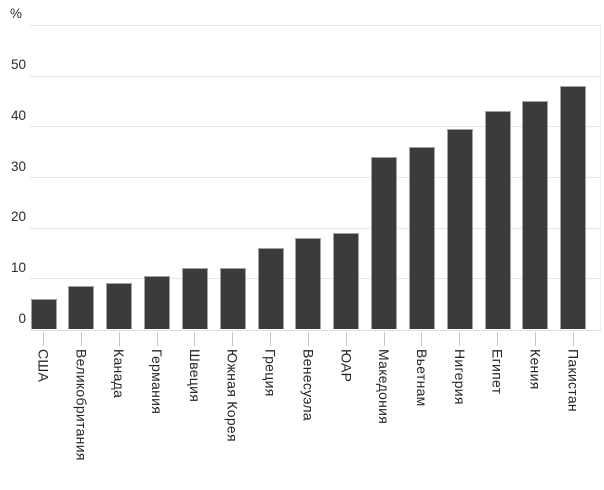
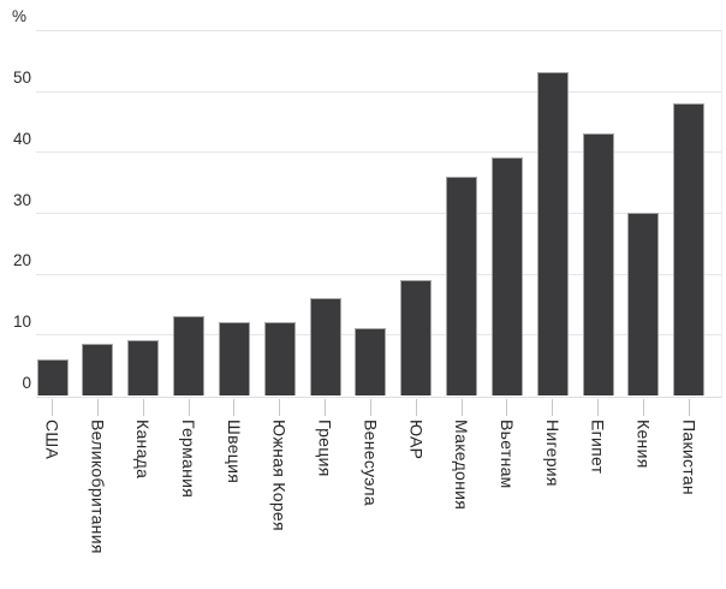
Германия: 10 -> 13
Венесуэла: 18 -> 11
Македония: 34 -> 36
Вьетнам: 36 -> 39
Нигерия: 40 -> 53
Кения: 45 -> 30
